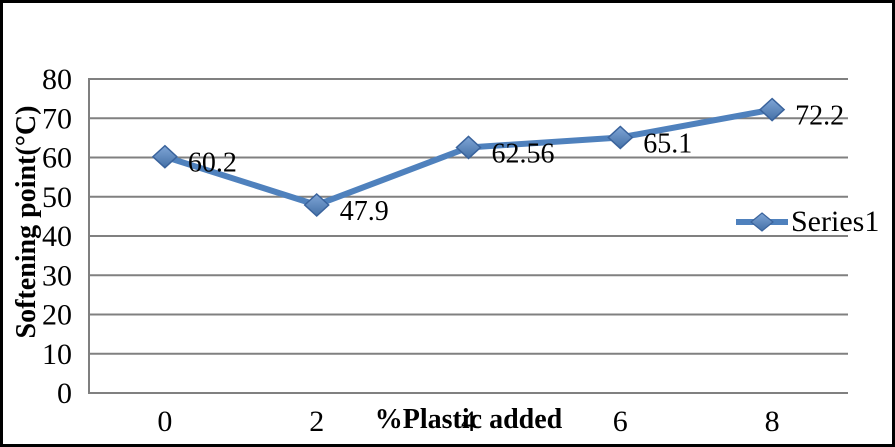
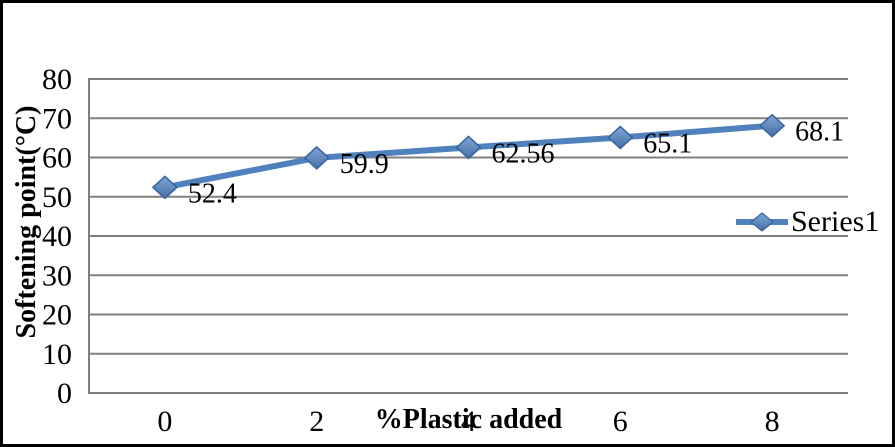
0: 60.2 -> 52.4
2: 47.9 -> 59.9
8: 72.2 -> 68.1
